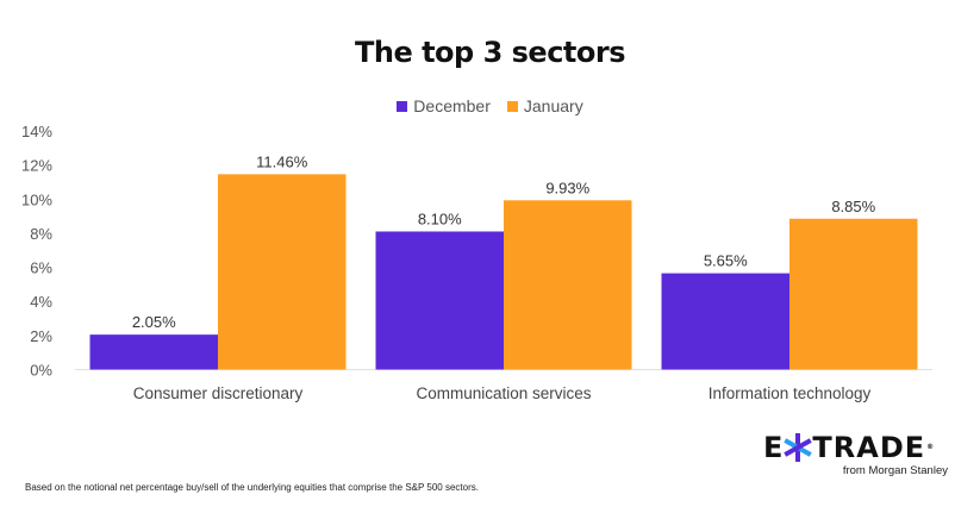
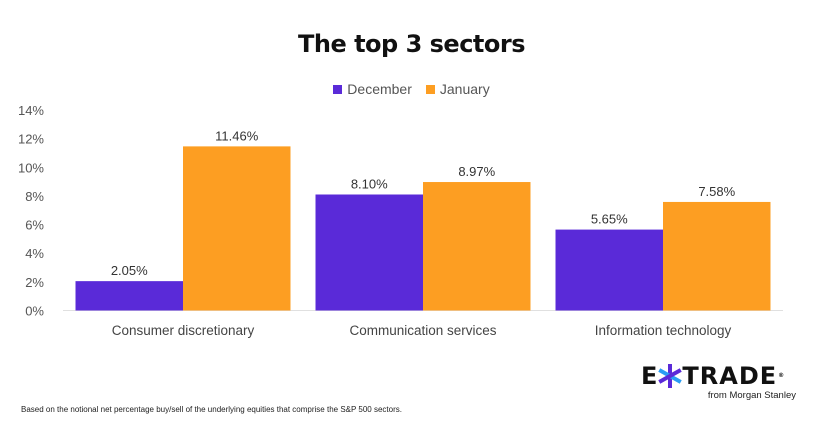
January/Communication services: 9.93% -> 8.97%
January/Information technology: 8.85% -> 7.58%
